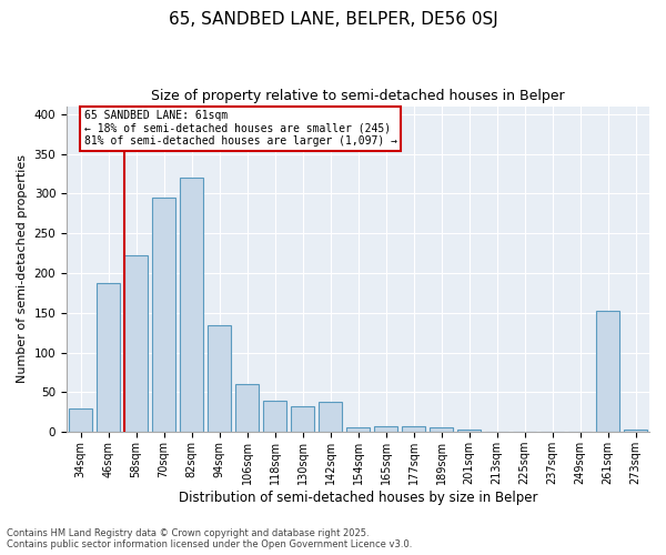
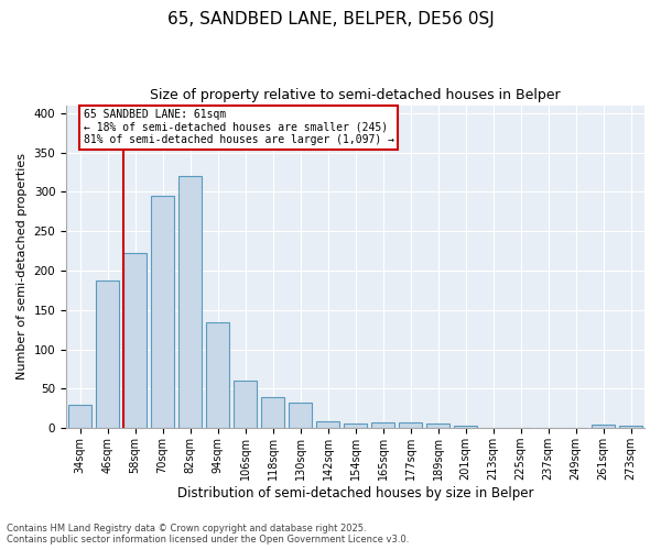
142sqm: 38 -> 9
261sqm: 152 -> 4
